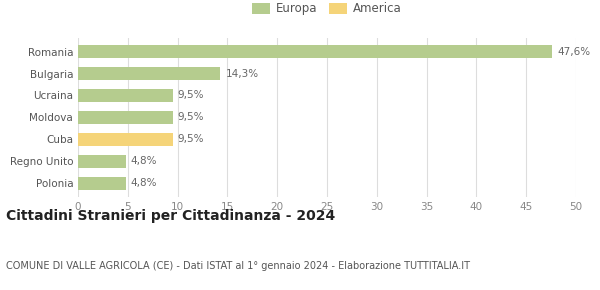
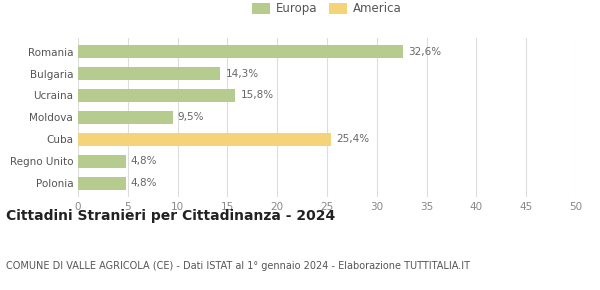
Romania: 47,6% -> 32,6%
Ucraina: 9,5% -> 15,8%
Cuba: 9,5% -> 25,4%
